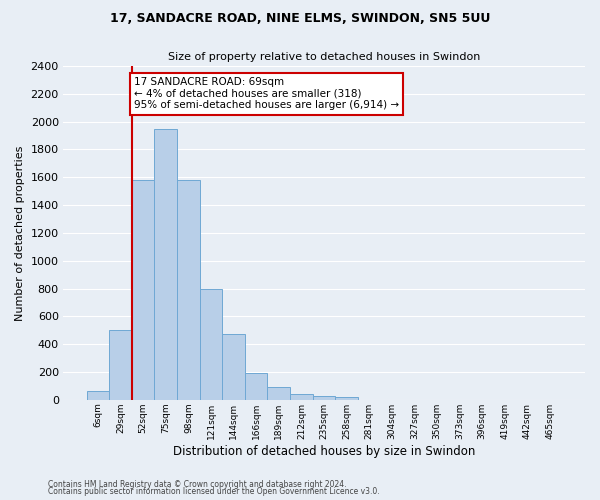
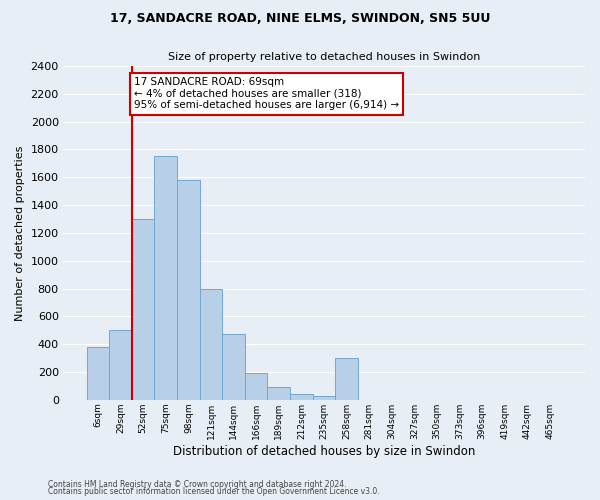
6sqm: 60 -> 380
52sqm: 1580 -> 1300
75sqm: 1950 -> 1750
258sqm: 20 -> 300
